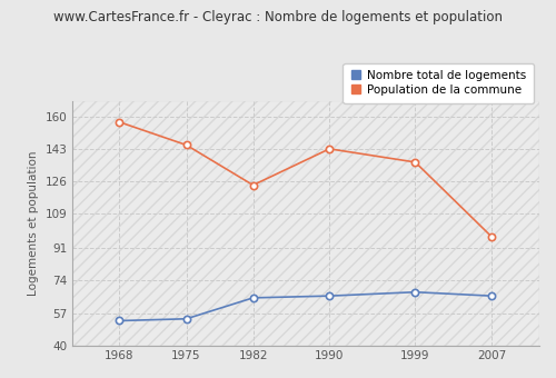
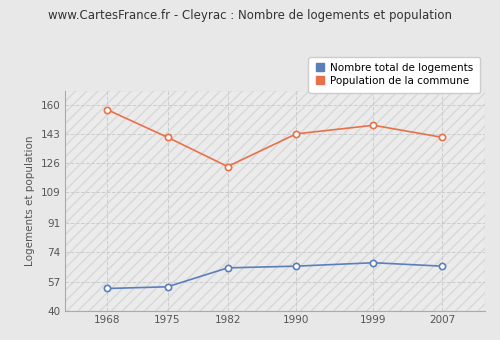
Population de la commune/1975: 145 -> 141
Population de la commune/1999: 136 -> 148
Population de la commune/2007: 97 -> 141
